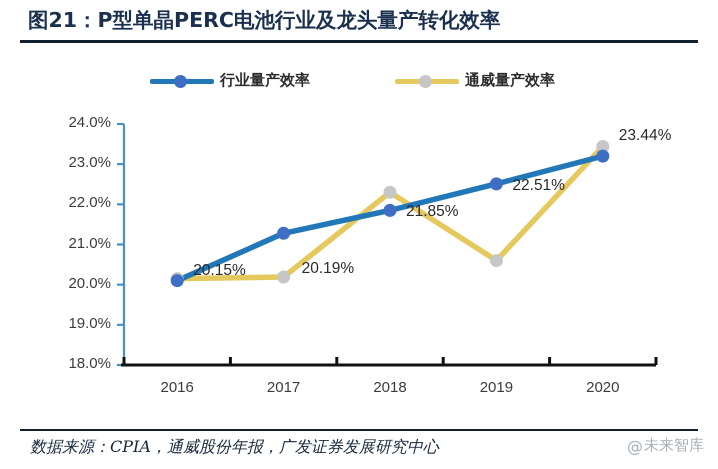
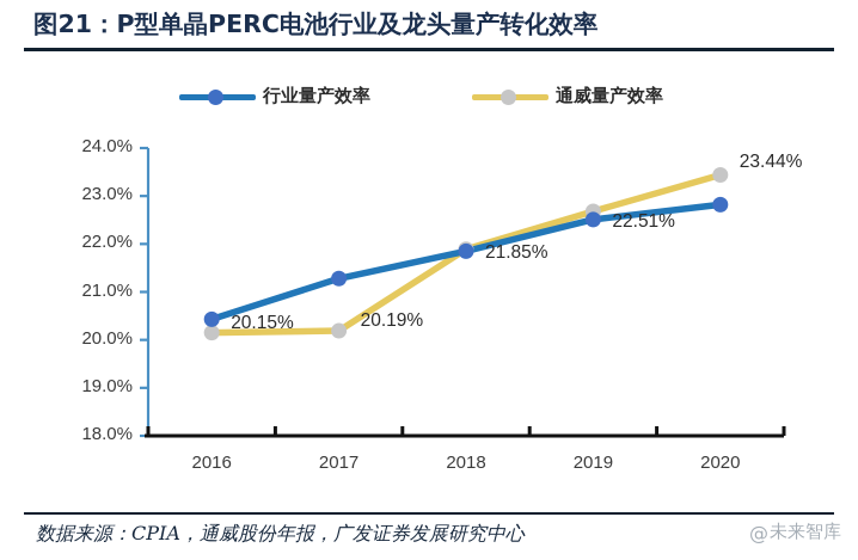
行业量产效率/2016: 20.1% -> 20.4%
通威量产效率/2018: 22.3% -> 21.9%
通威量产效率/2019: 20.6% -> 22.7%
行业量产效率/2020: 23.2% -> 22.8%
